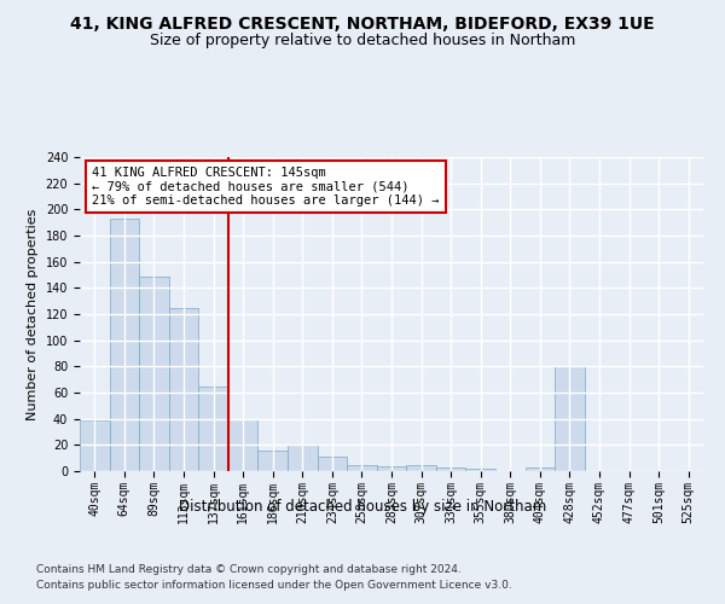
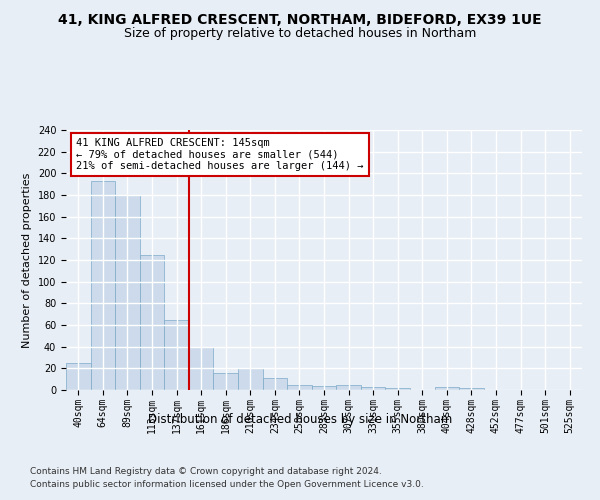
40sqm: 39 -> 25
89sqm: 149 -> 180
428sqm: 80 -> 2
